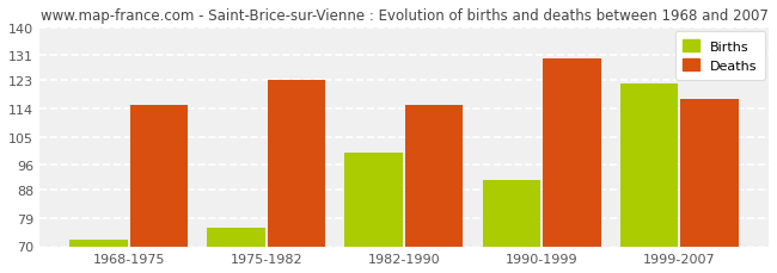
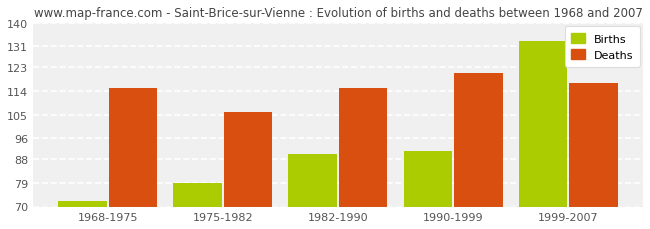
Births/1975-1982: 76 -> 79
Deaths/1975-1982: 123 -> 106
Births/1982-1990: 100 -> 90
Deaths/1990-1999: 130 -> 121
Births/1999-2007: 122 -> 133
